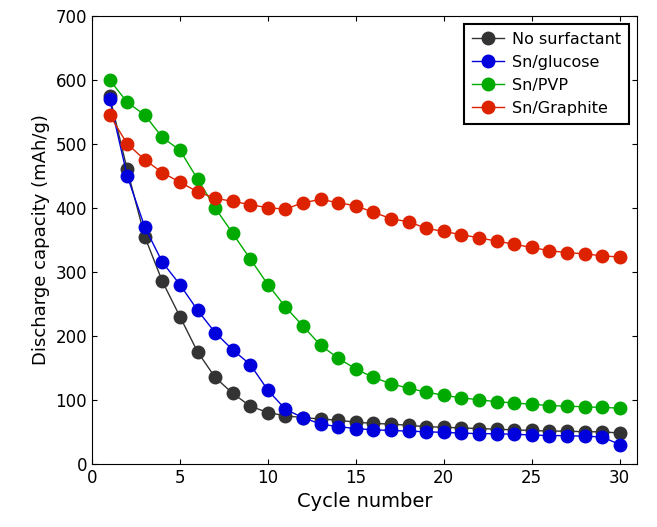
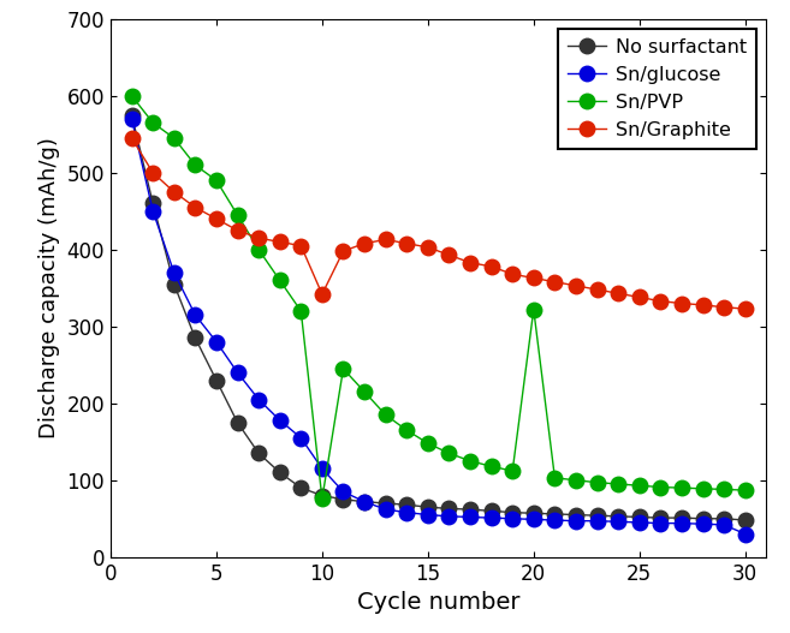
Sn/PVP/10: 280 -> 76
Sn/Graphite/10: 400 -> 342
Sn/PVP/20: 107 -> 322
